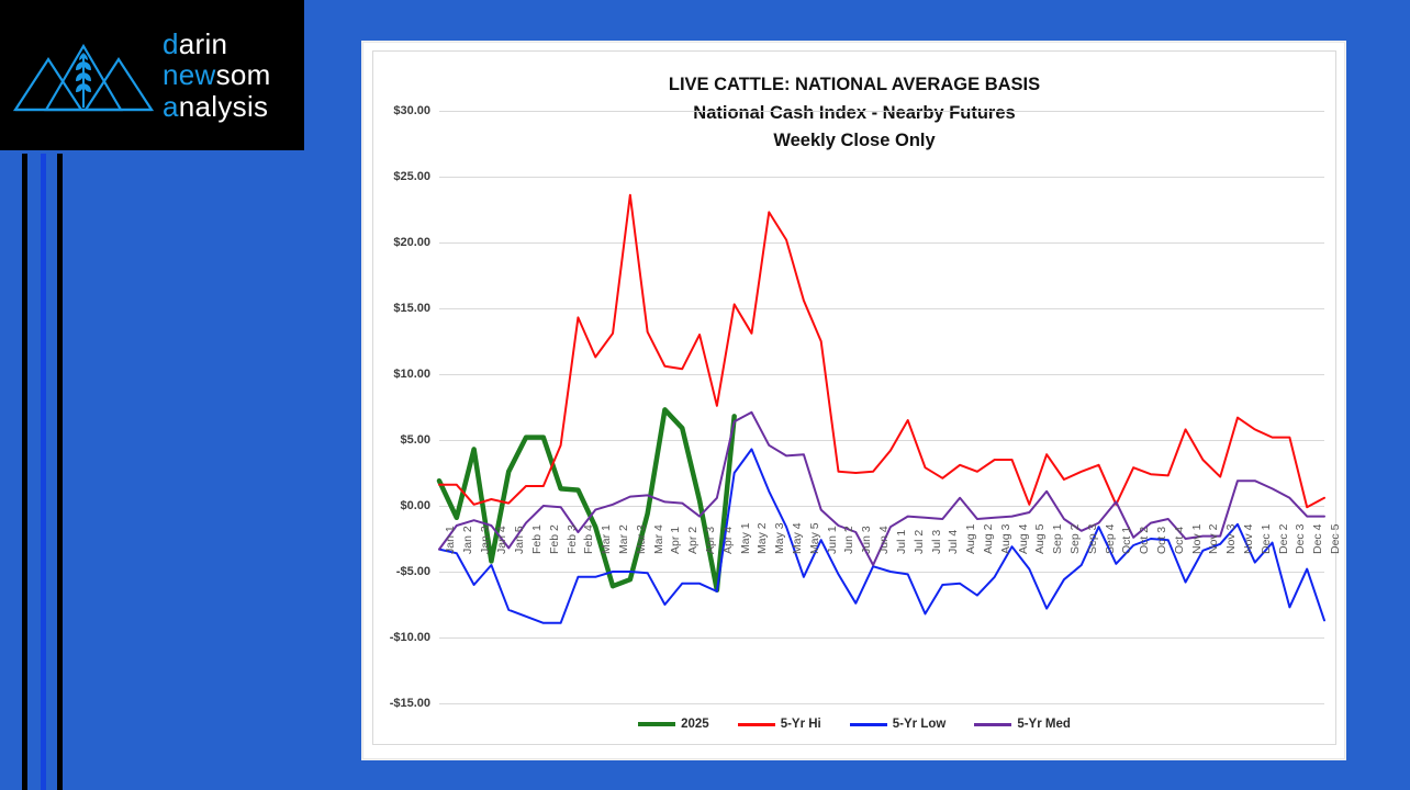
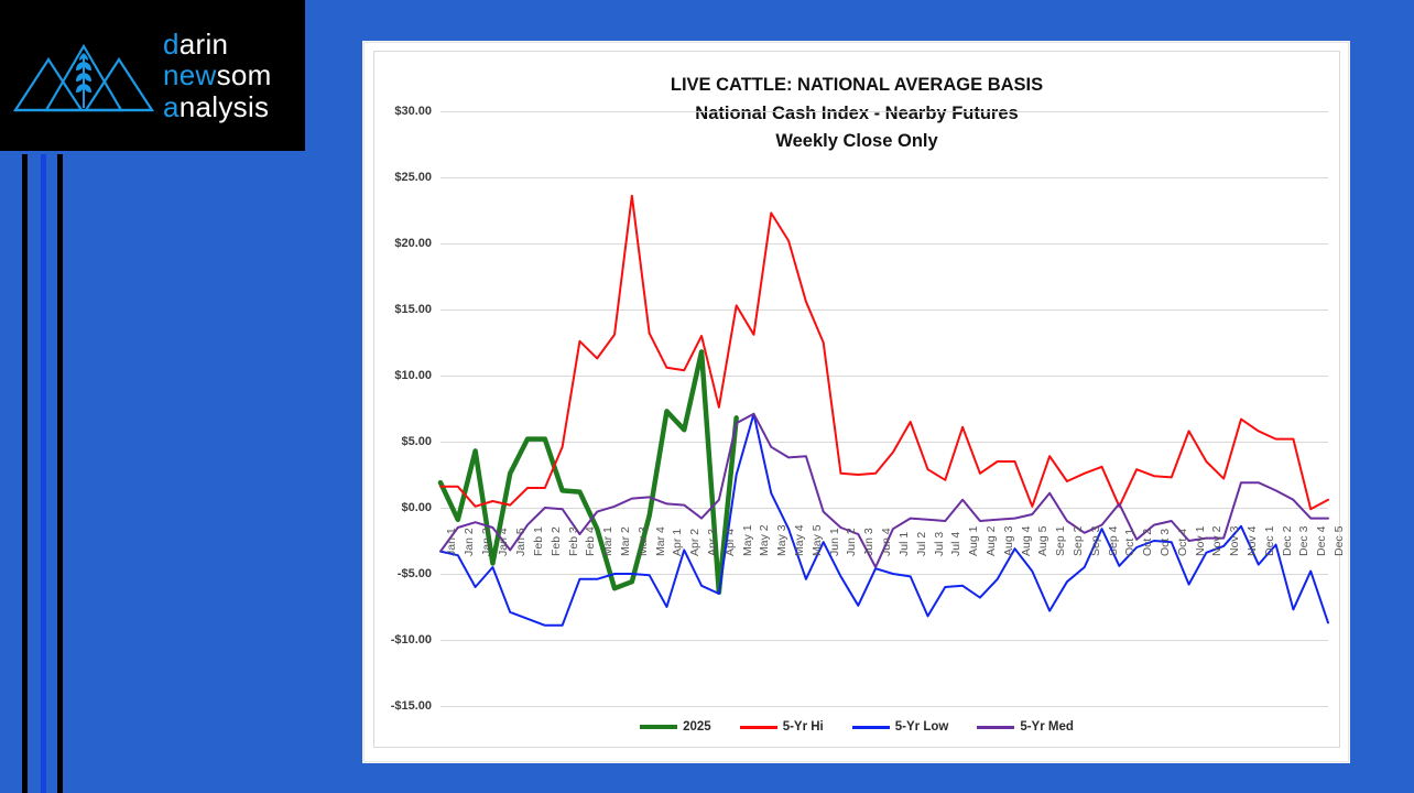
5-Yr Hi/Feb 4: $14.3 -> $12.6
5-Yr Low/Apr 2: -$5.9 -> -$3.2
2025/Apr 3: $0.4 -> $11.8
5-Yr Low/May 2: $4.3 -> $7.1
5-Yr Hi/Aug 1: $3.1 -> $6.1
